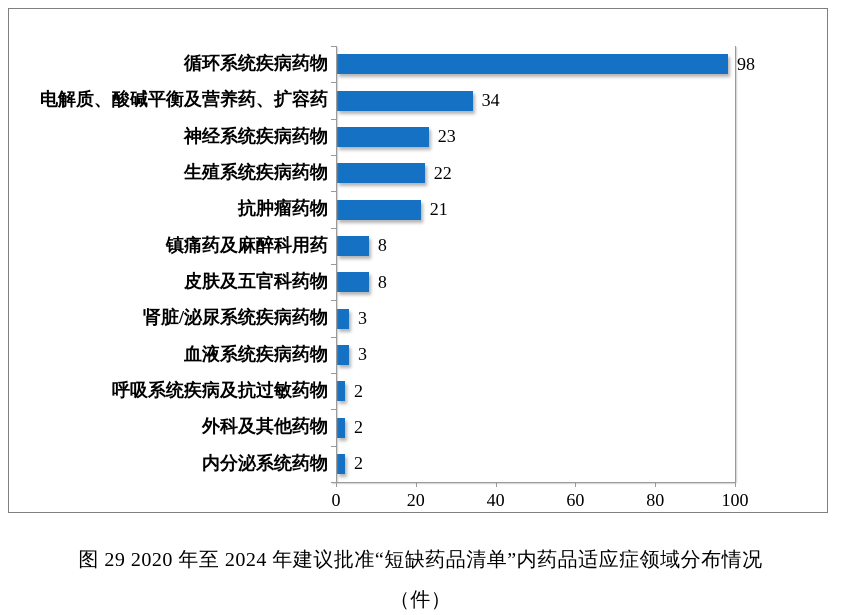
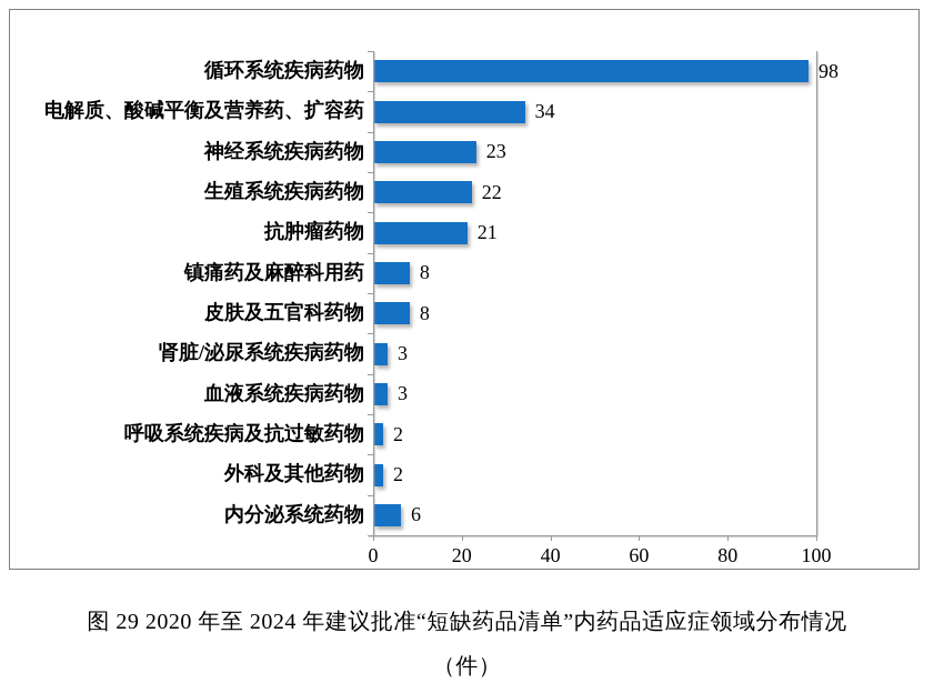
内分泌系统药物: 2 -> 6
